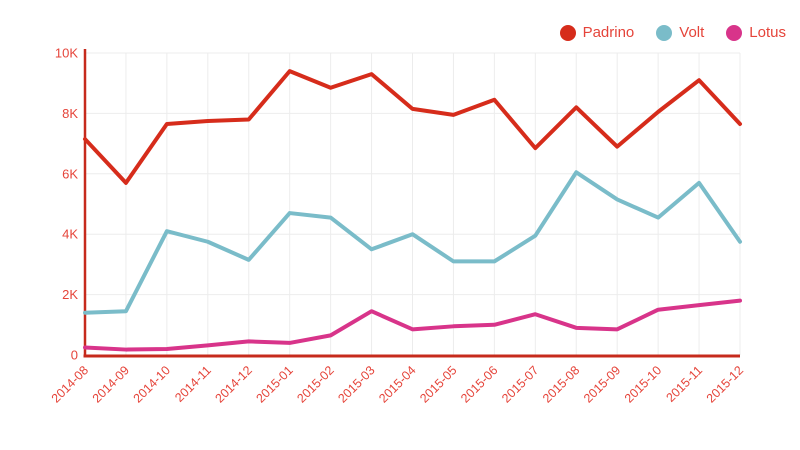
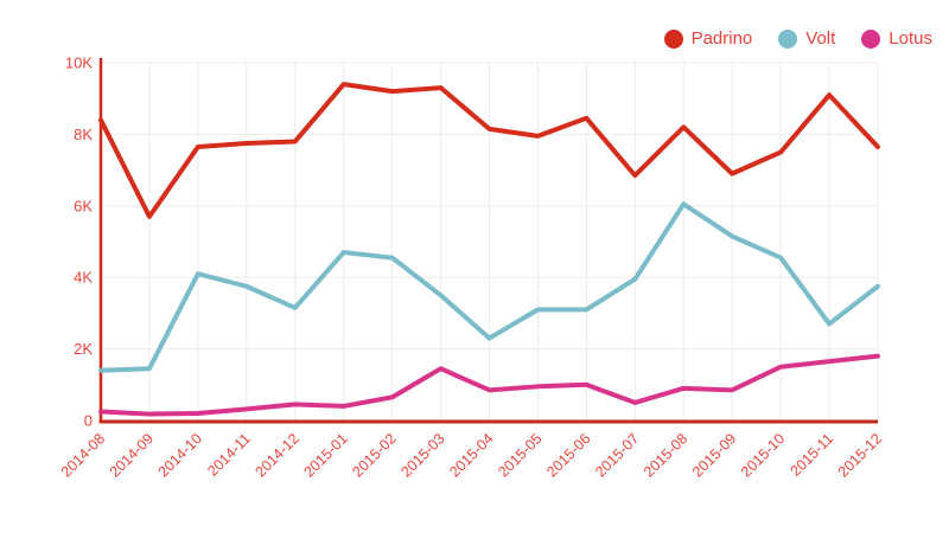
Padrino/2014-08: 7.2K -> 8.4K
Padrino/2015-02: 8.8K -> 9.2K
Volt/2015-04: 4.0K -> 2.3K
Lotus/2015-07: 1.4K -> 0.5K
Padrino/2015-10: 8.0K -> 7.5K
Volt/2015-11: 5.7K -> 2.7K
